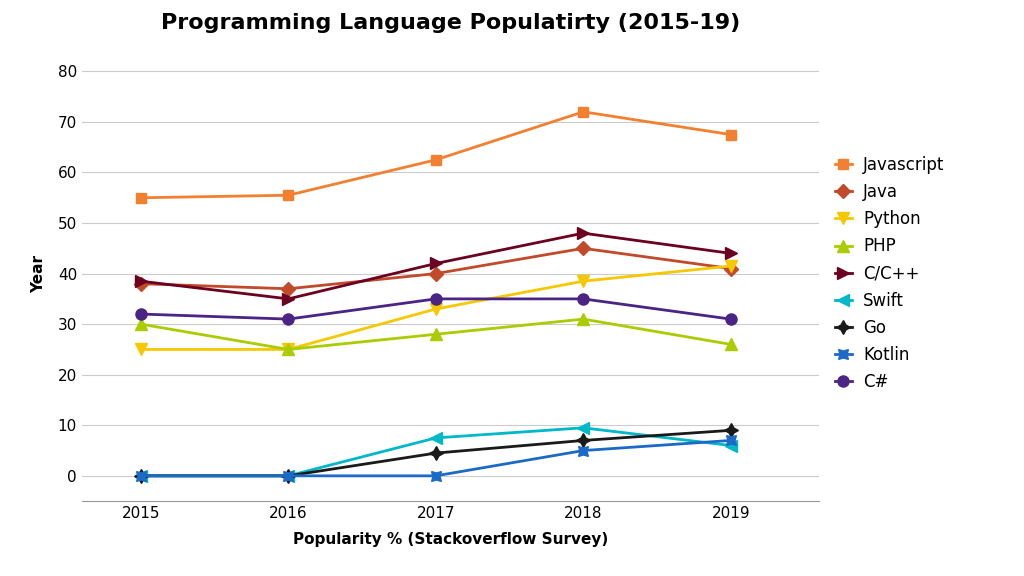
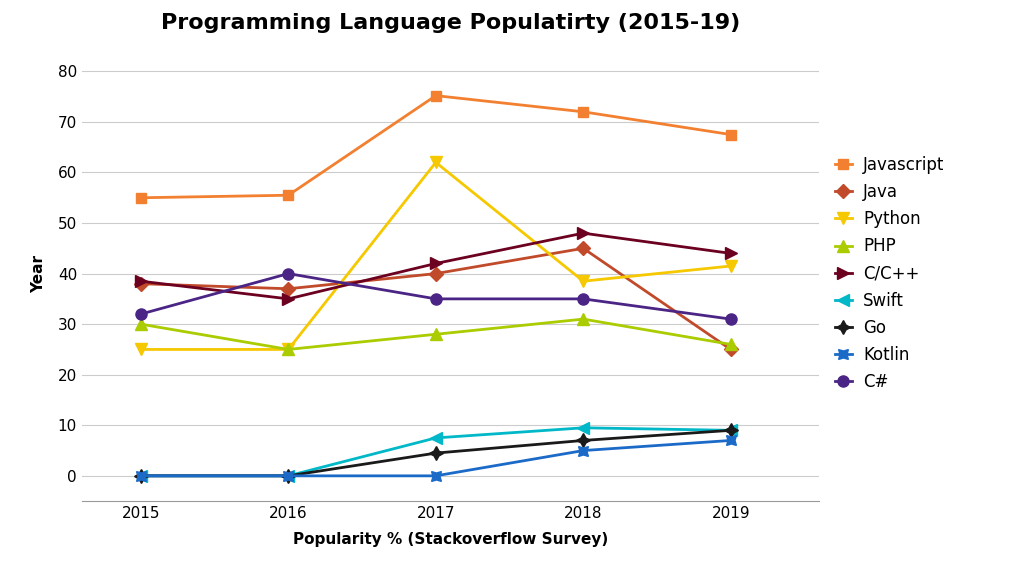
C#/2016: 31 -> 40
Javascript/2017: 62.5 -> 75.2
Python/2017: 33.0 -> 62.0
Java/2019: 41 -> 25
Swift/2019: 6.0 -> 9.0
